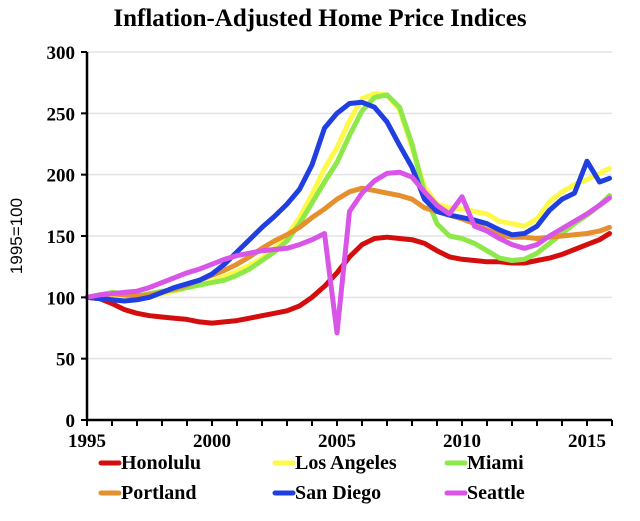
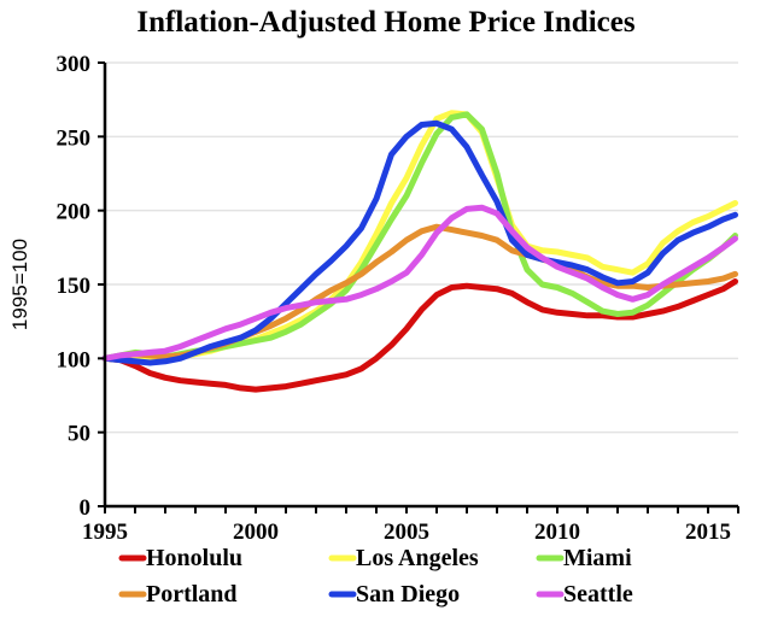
Seattle/2005: 71 -> 158
Seattle/2010: 182 -> 162
San Diego/2015: 211 -> 189
